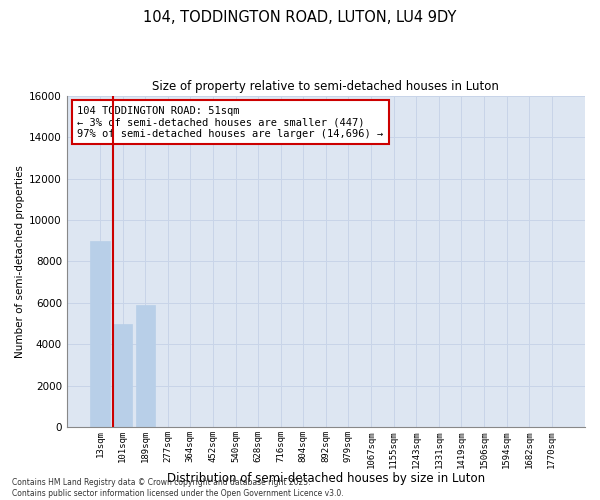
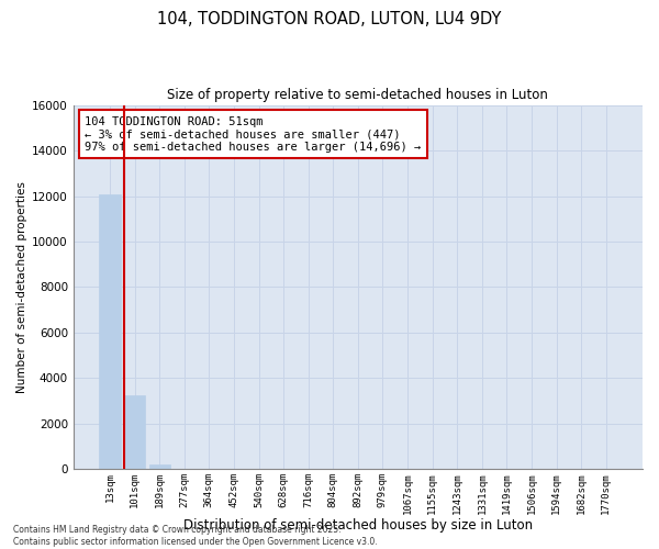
13sqm: 9000 -> 12050
101sqm: 5000 -> 3250
189sqm: 5900 -> 200
